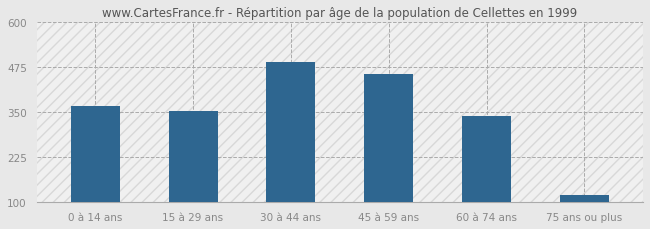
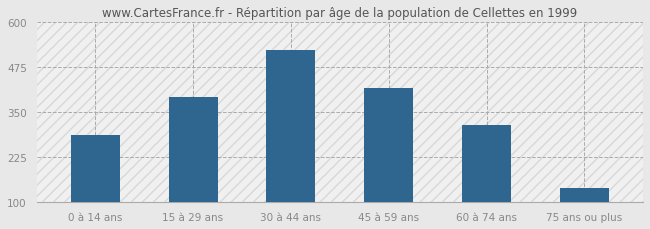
0 à 14 ans: 365 -> 285
15 à 29 ans: 352 -> 390
30 à 44 ans: 487 -> 520
45 à 59 ans: 455 -> 415
60 à 74 ans: 340 -> 315
75 ans ou plus: 120 -> 140
